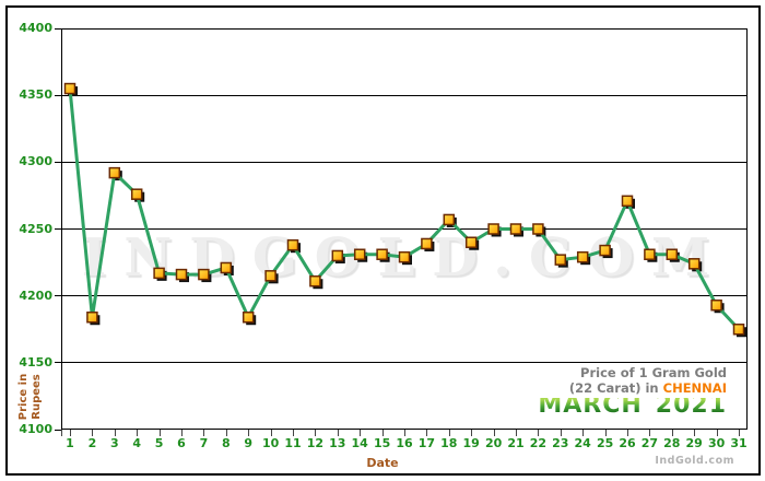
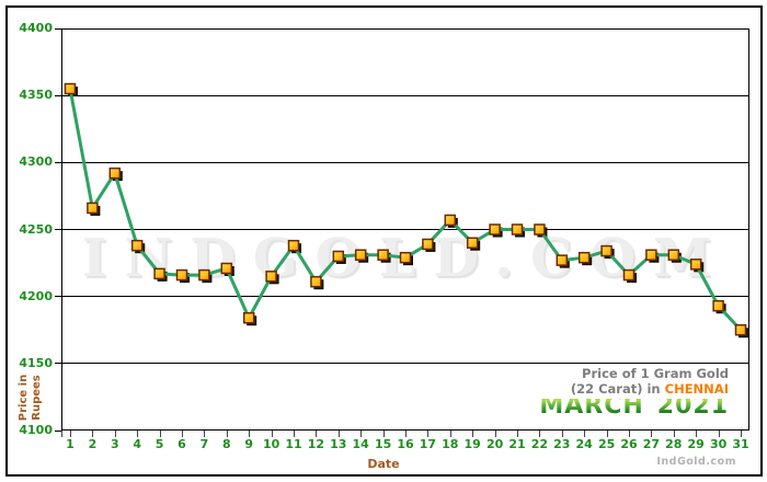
2: 4184 -> 4266
4: 4276 -> 4238
26: 4271 -> 4216
